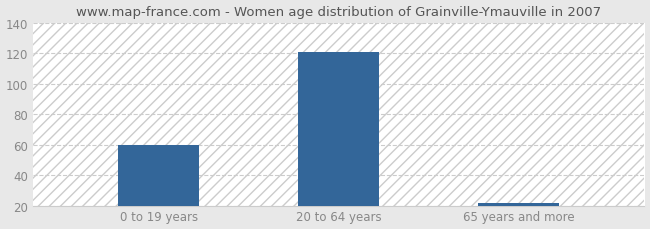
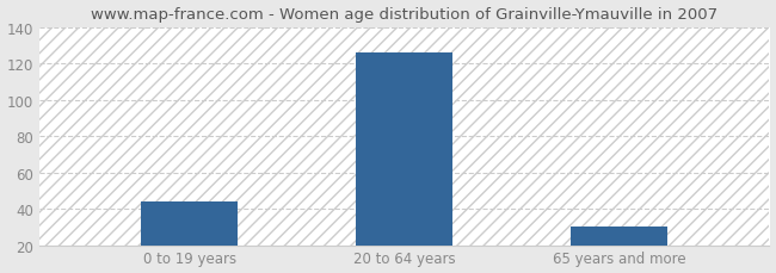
0 to 19 years: 60 -> 44
20 to 64 years: 121 -> 126
65 years and more: 22 -> 30
